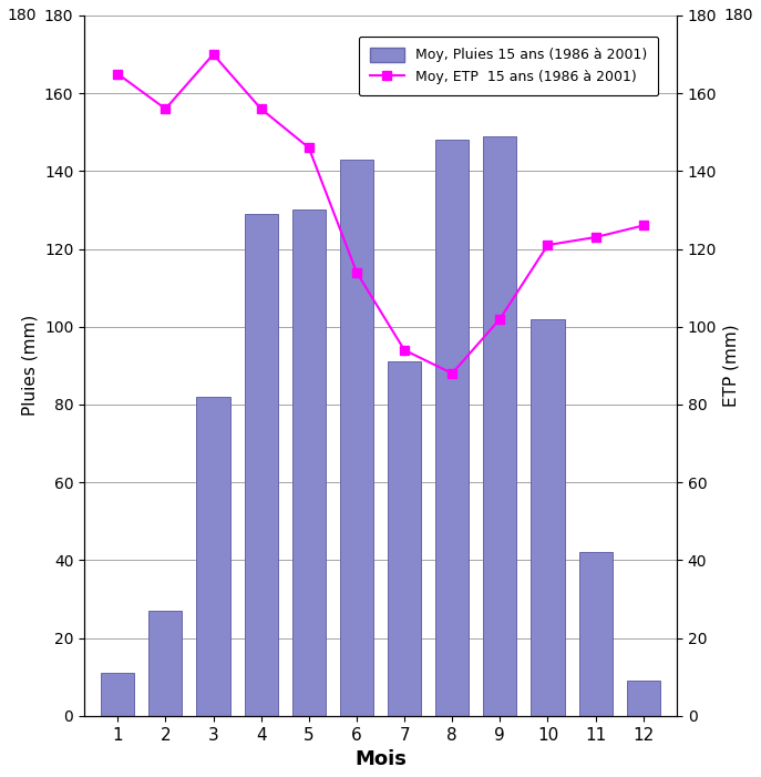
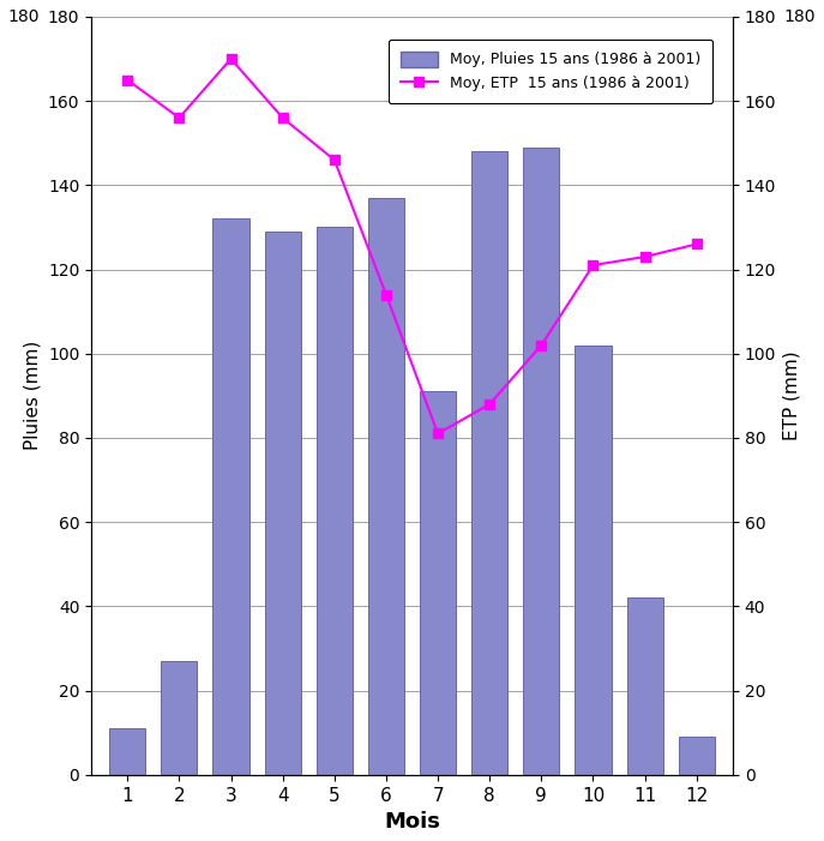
Moy, Pluies 15 ans (1986 à 2001)/3: 82 -> 132
Moy, Pluies 15 ans (1986 à 2001)/6: 143 -> 137
Moy, ETP 15 ans (1986 à 2001)/7: 94 -> 81
